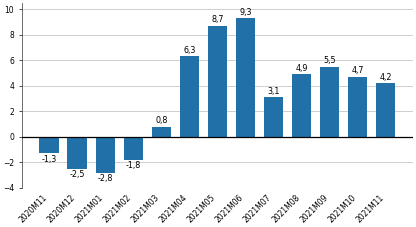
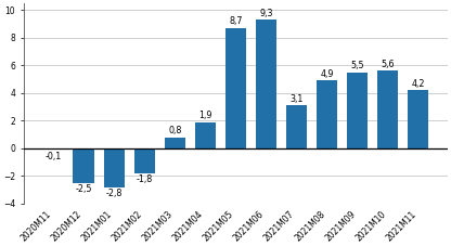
2020M11: -1,3 -> -0,1
2021M04: 6,3 -> 1,9
2021M10: 4,7 -> 5,6
